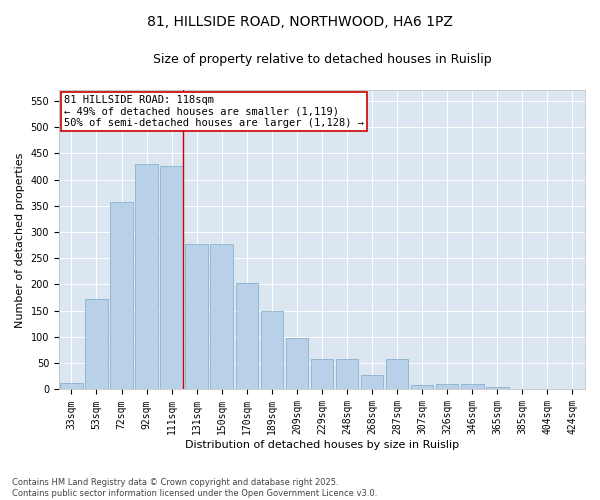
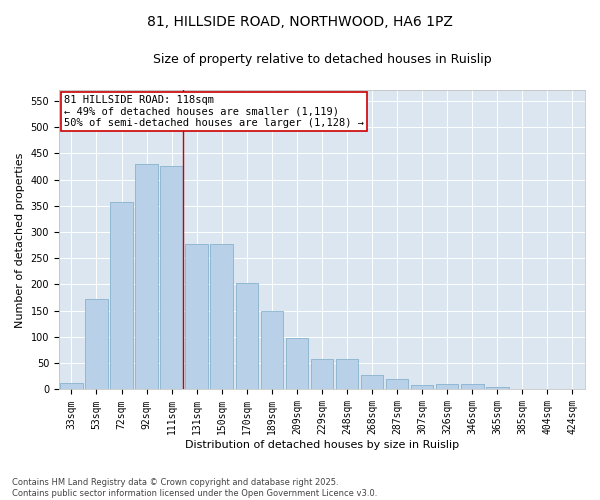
287sqm: 58 -> 19
